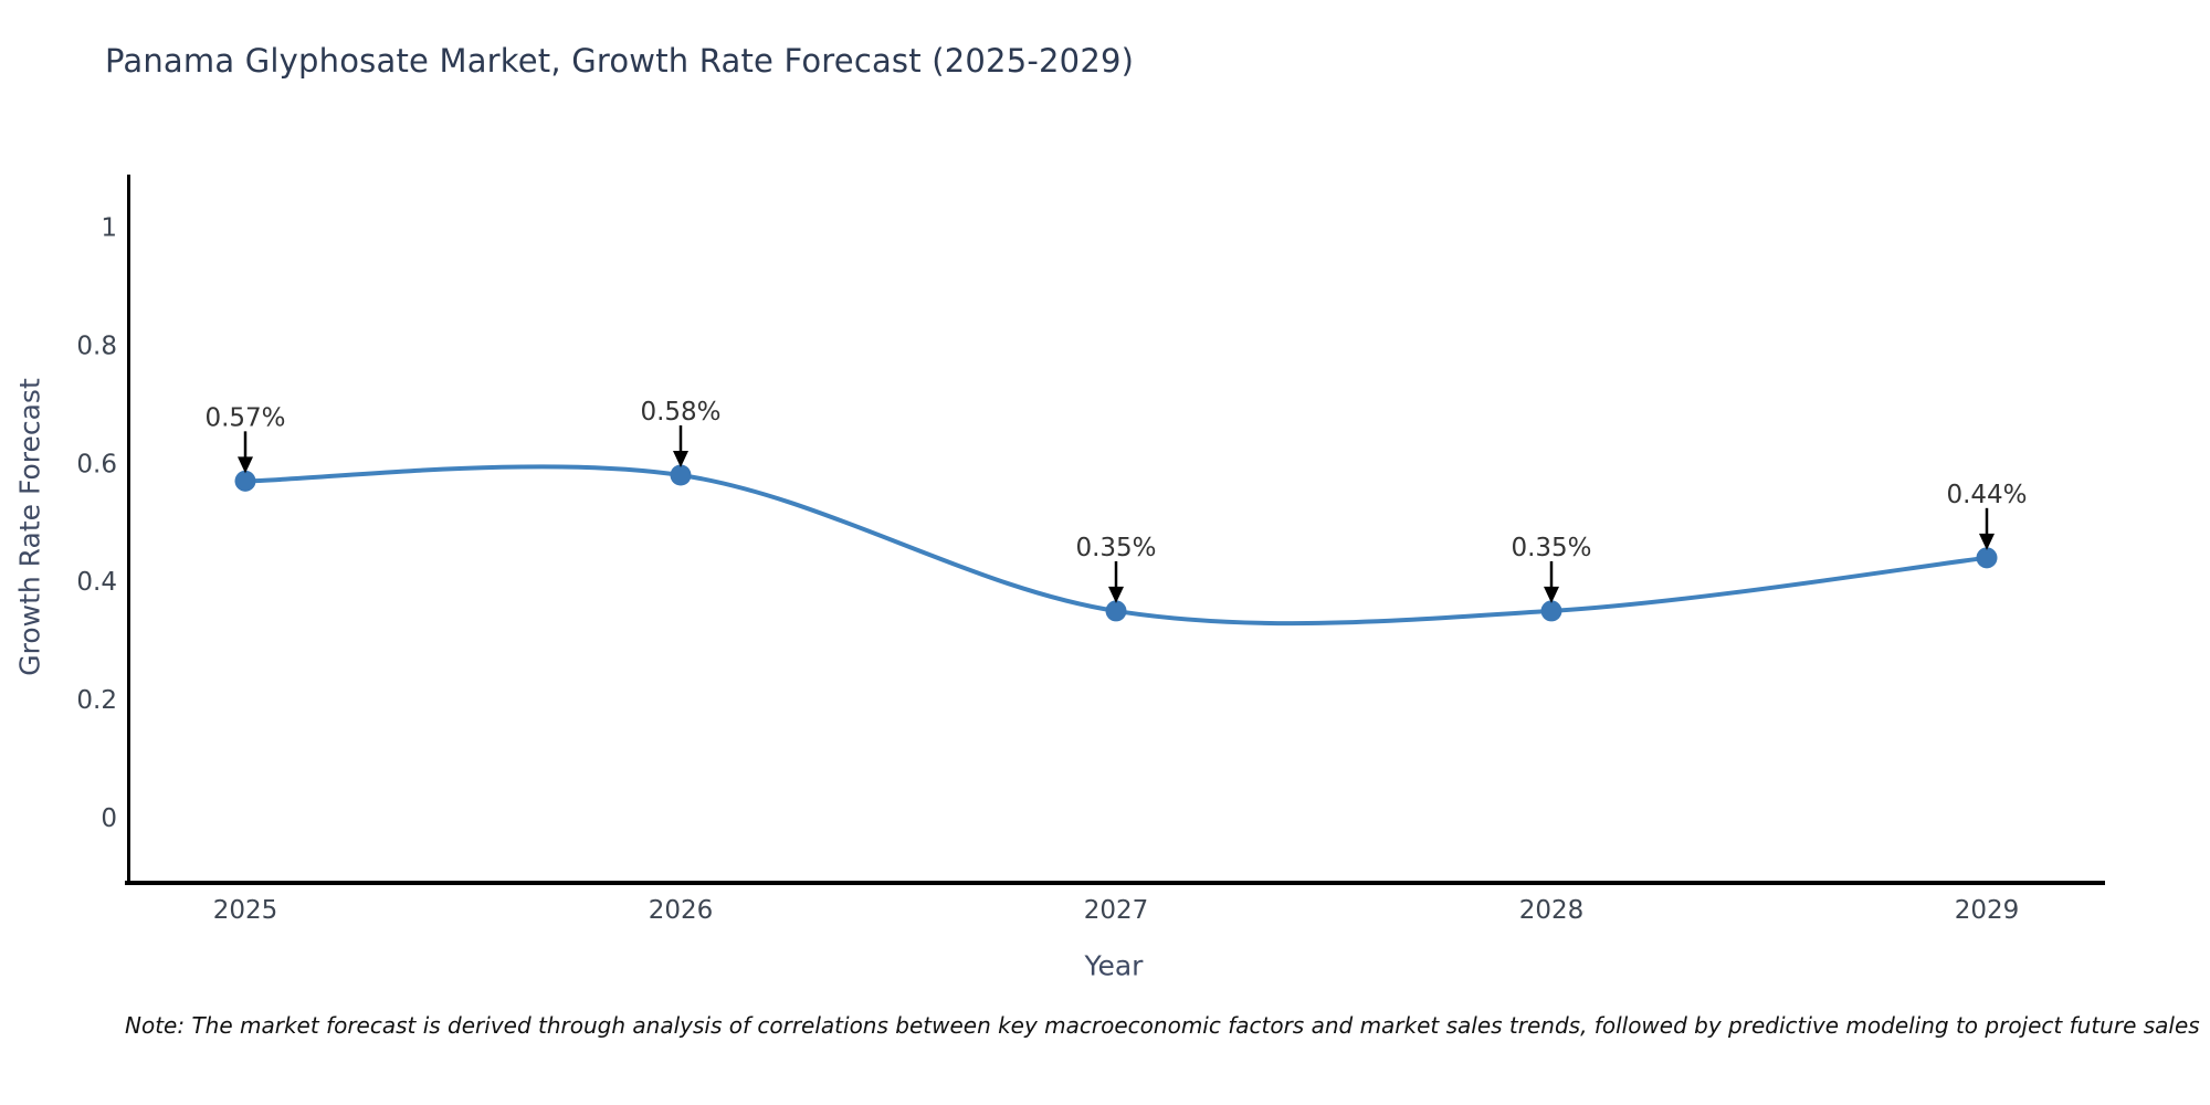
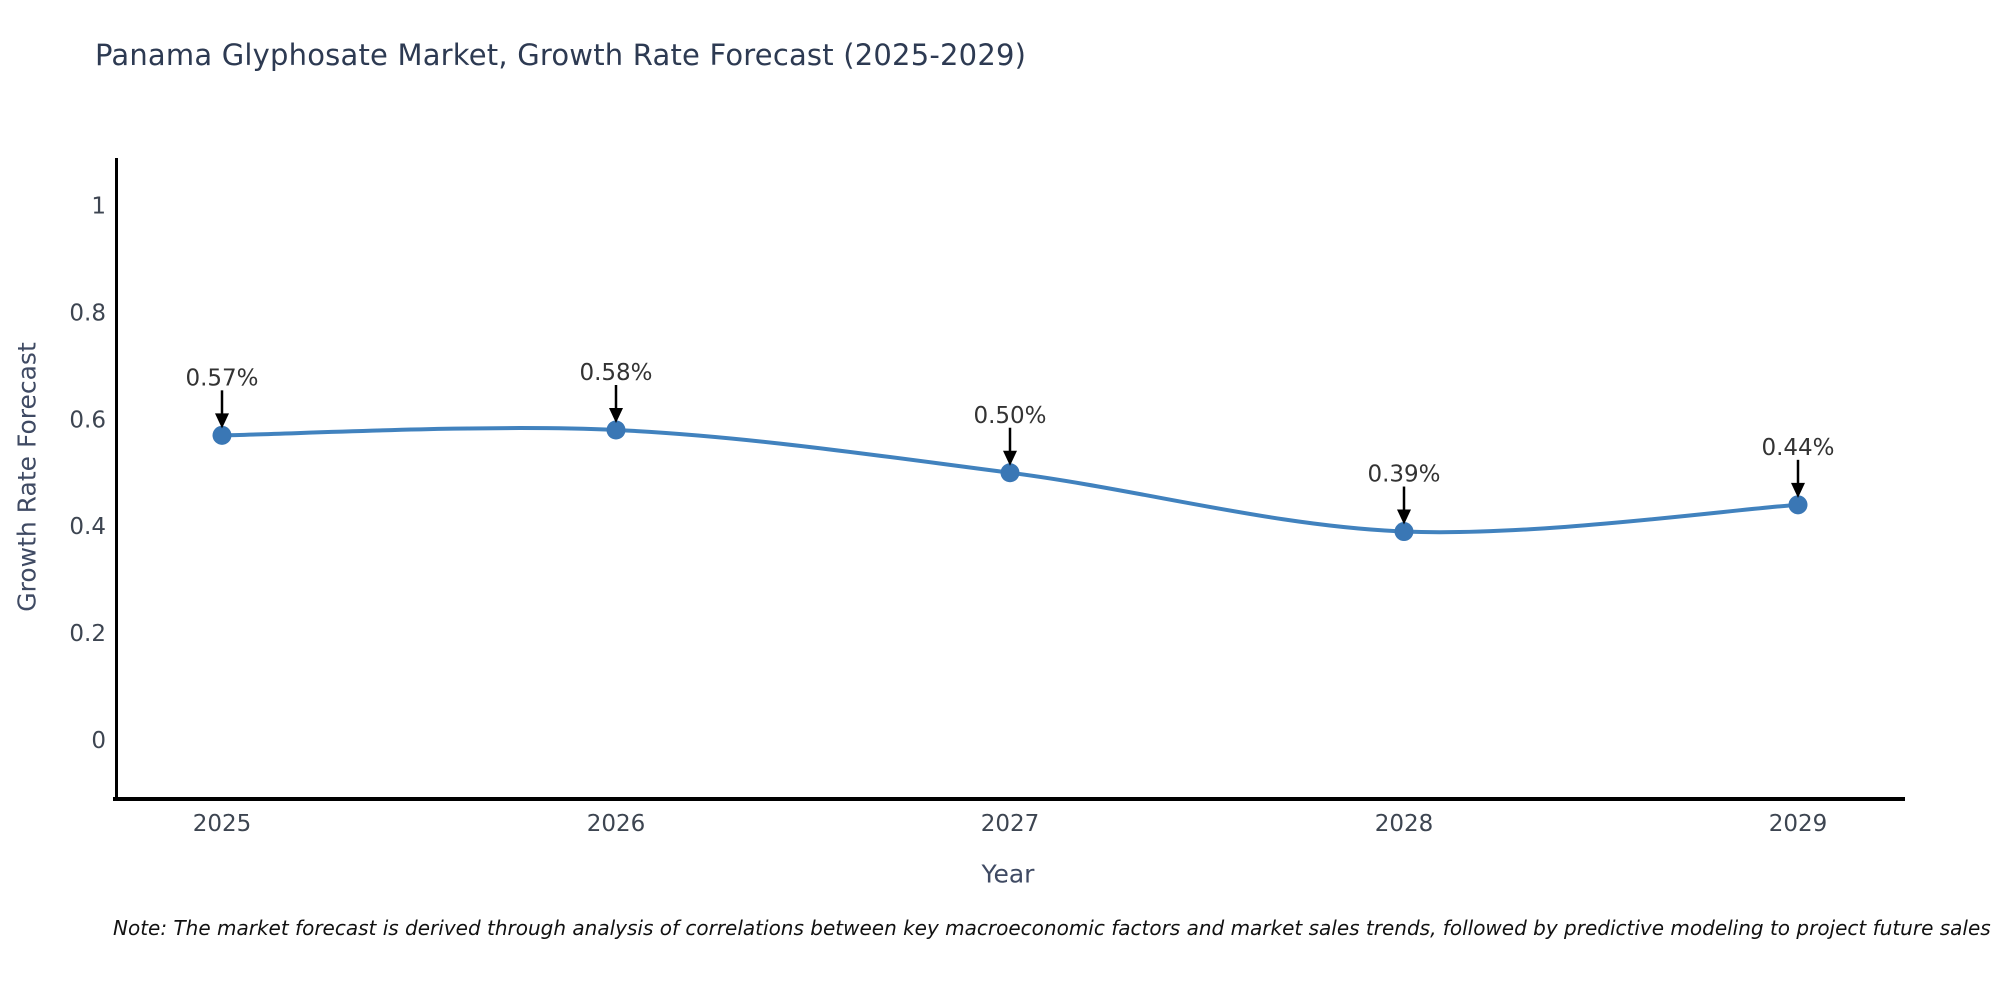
2027: 0.35% -> 0.50%
2028: 0.35% -> 0.39%
